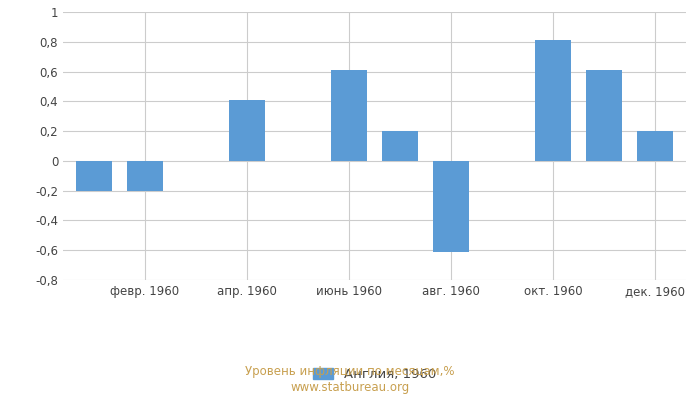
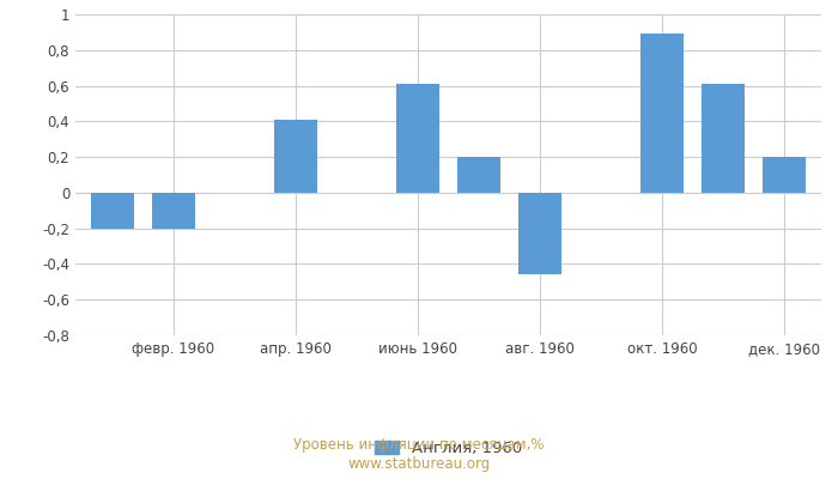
авг. 1960: -0,61 -> -0,46
окт. 1960: 0,81 -> 0,89
